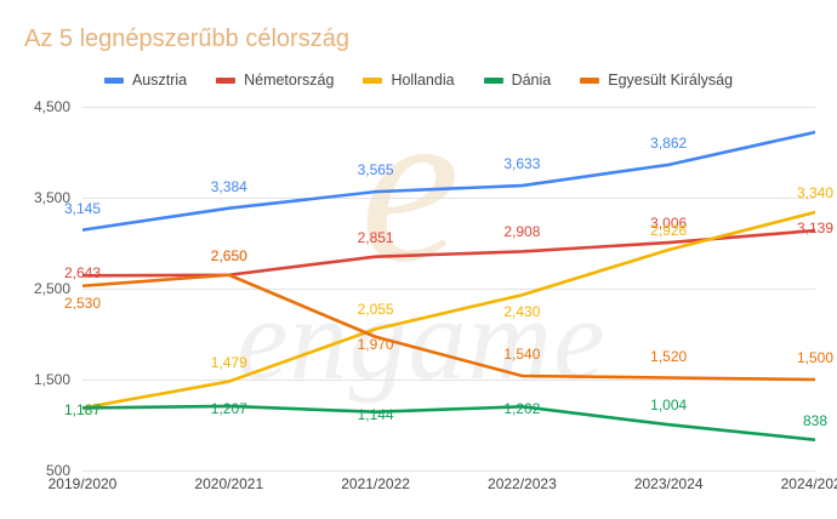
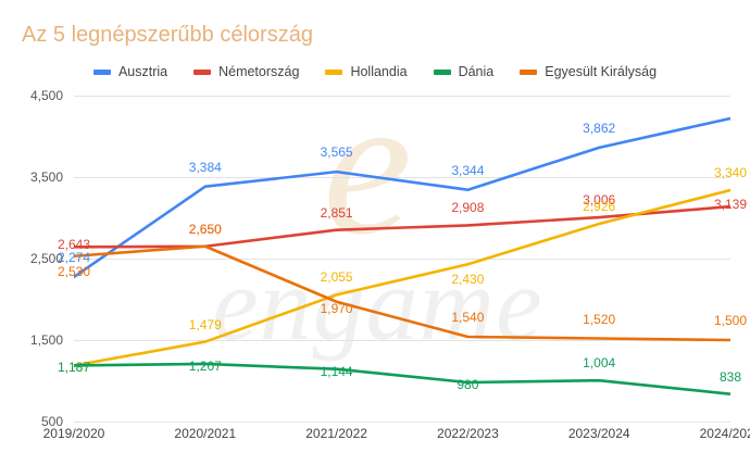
Ausztria/2019/2020: 3,145 -> 2,274
Ausztria/2022/2023: 3,633 -> 3,344
Dánia/2022/2023: 1,202 -> 980
